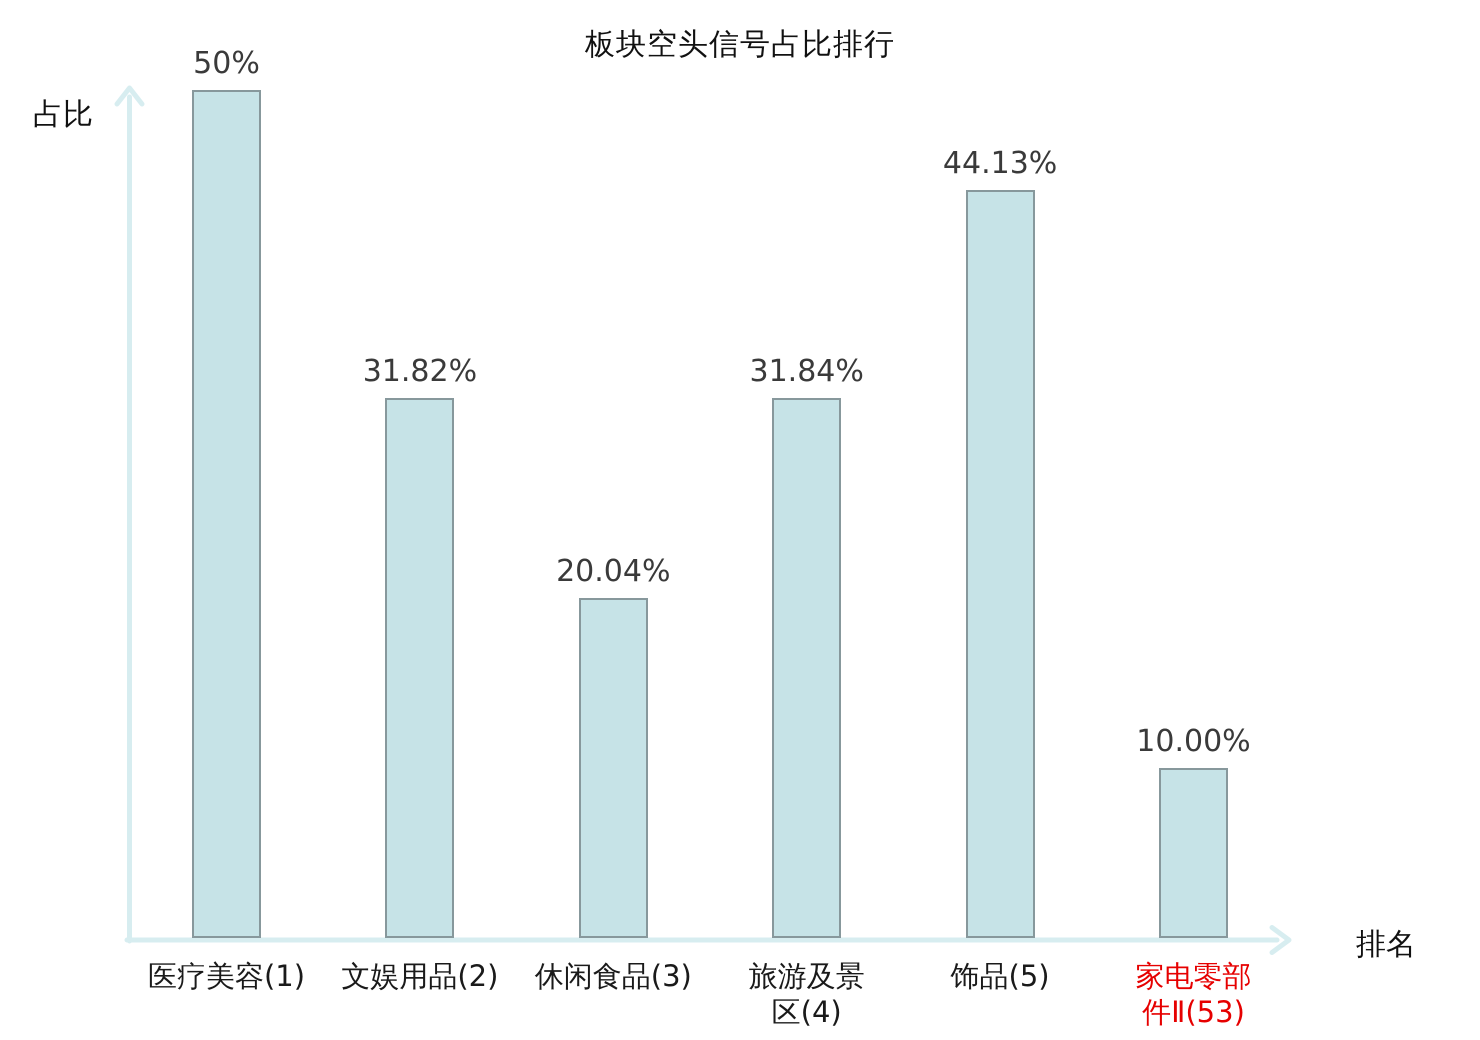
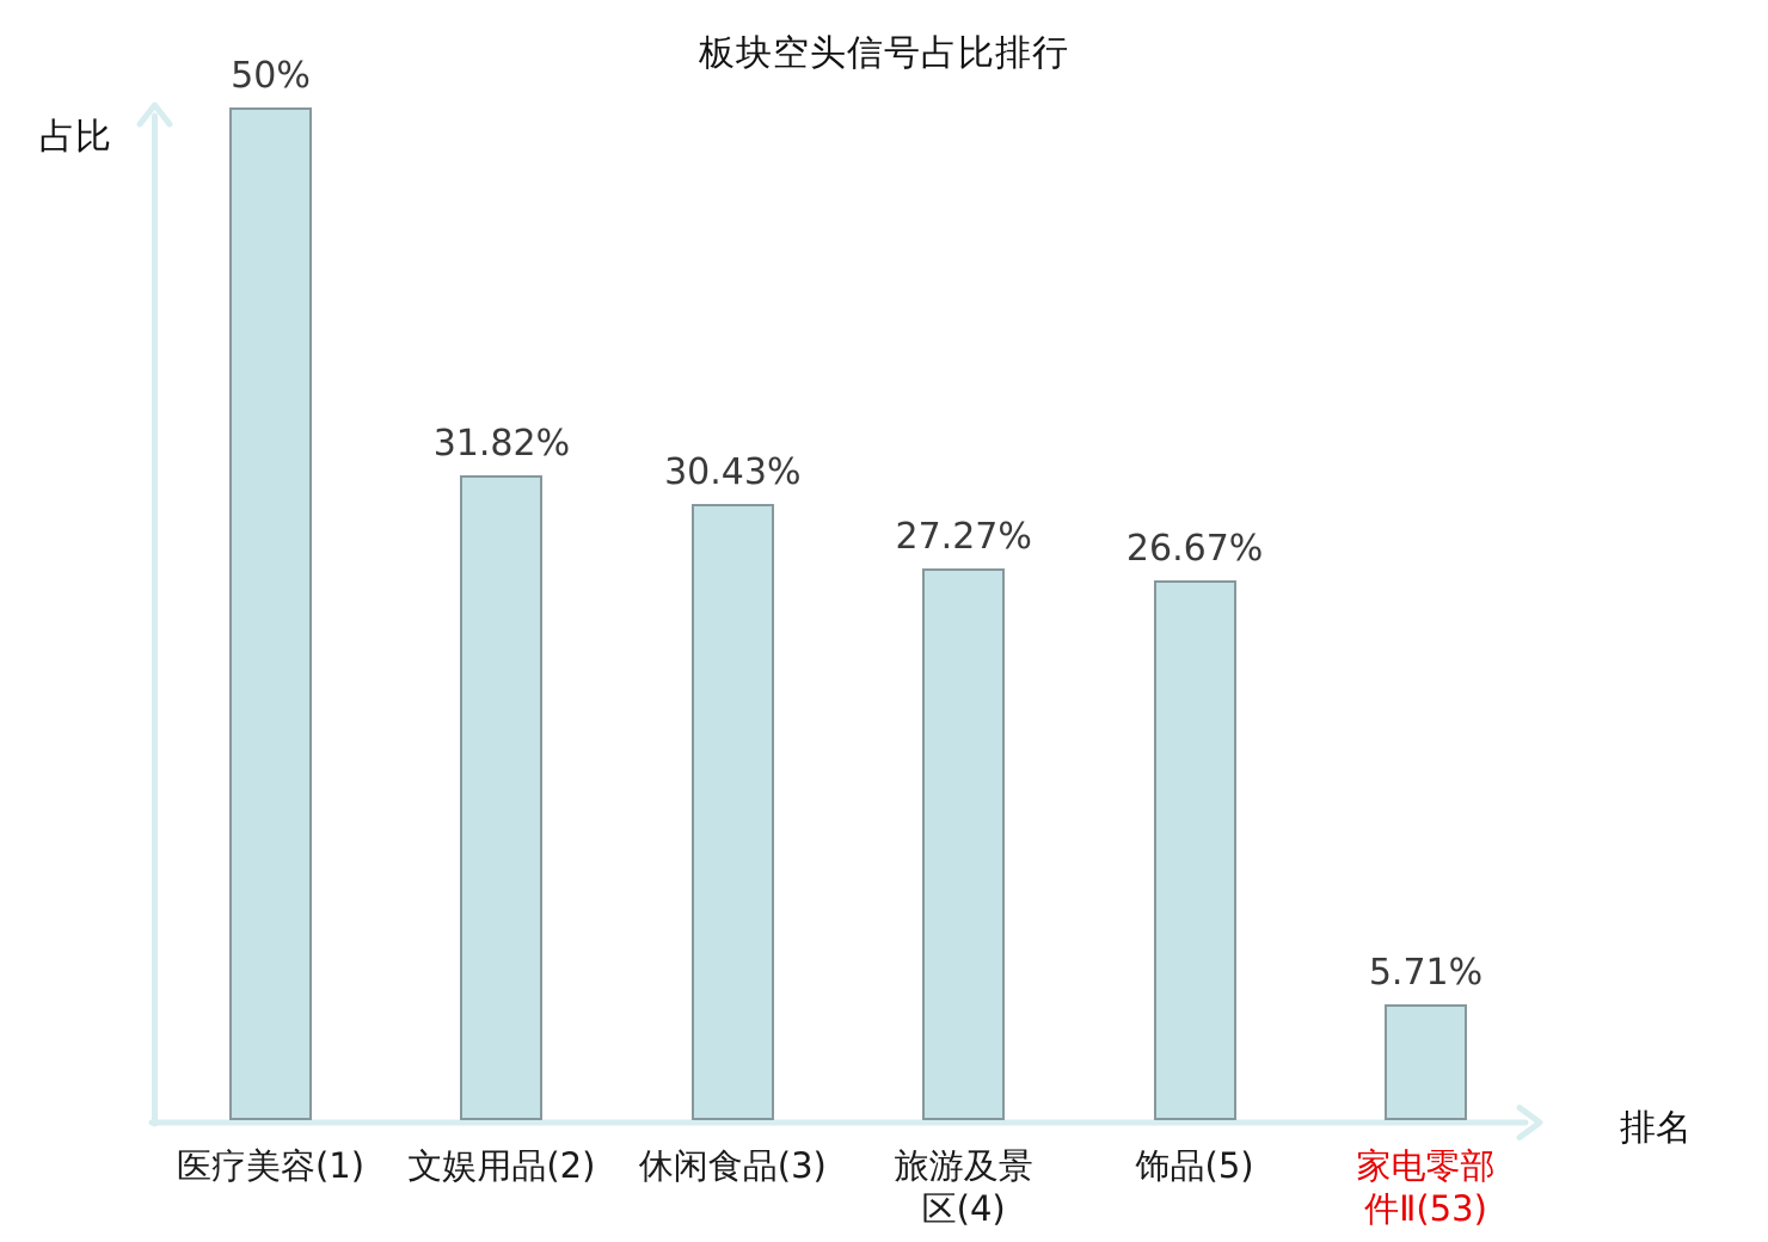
休闲食品(3): 20.04% -> 30.43%
旅游及景 区(4): 31.84% -> 27.27%
饰品(5): 44.13% -> 26.67%
家电零部 件Ⅱ(53): 10.00% -> 5.71%
